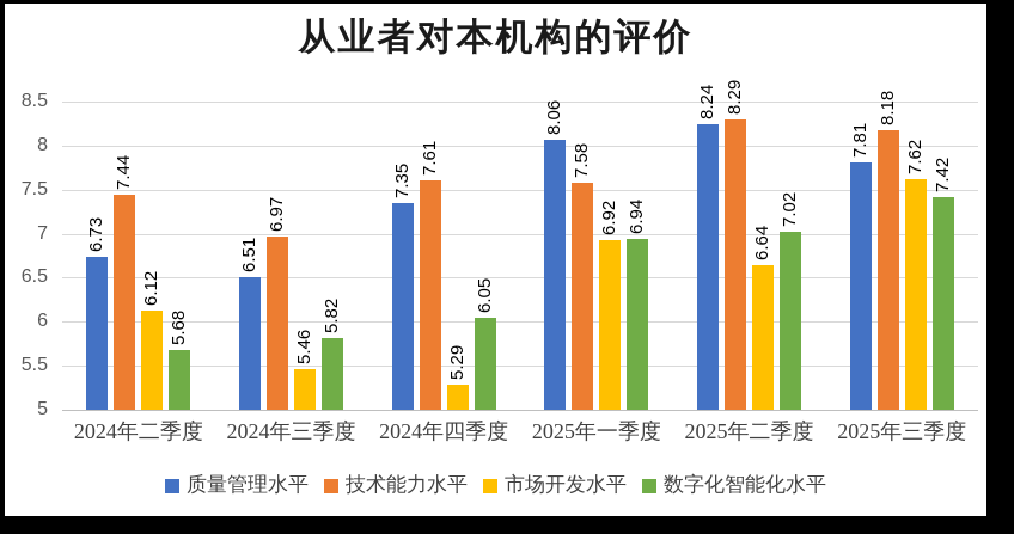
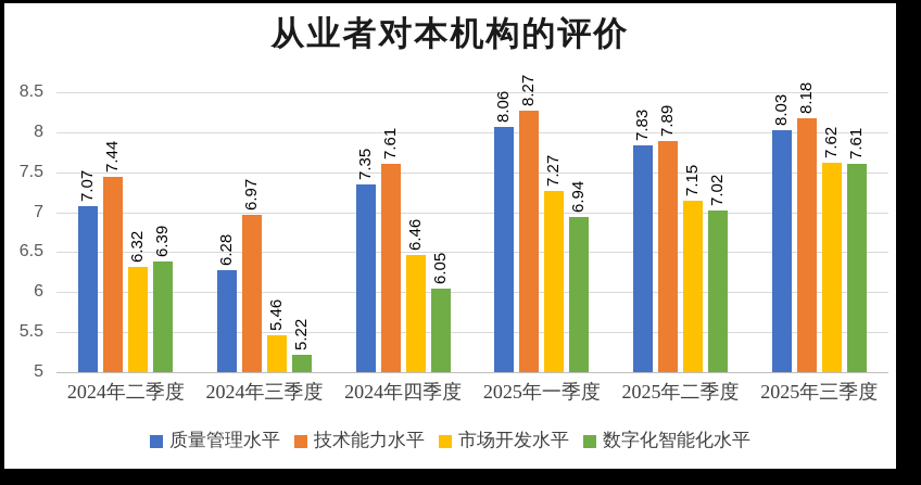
质量管理水平/2024年二季度: 6.73 -> 7.07
市场开发水平/2024年二季度: 6.12 -> 6.32
数字化智能化水平/2024年二季度: 5.68 -> 6.39
质量管理水平/2024年三季度: 6.51 -> 6.28
数字化智能化水平/2024年三季度: 5.82 -> 5.22
市场开发水平/2024年四季度: 5.29 -> 6.46
技术能力水平/2025年一季度: 7.58 -> 8.27
市场开发水平/2025年一季度: 6.92 -> 7.27
质量管理水平/2025年二季度: 8.24 -> 7.83
技术能力水平/2025年二季度: 8.29 -> 7.89
市场开发水平/2025年二季度: 6.64 -> 7.15
质量管理水平/2025年三季度: 7.81 -> 8.03
数字化智能化水平/2025年三季度: 7.42 -> 7.61
